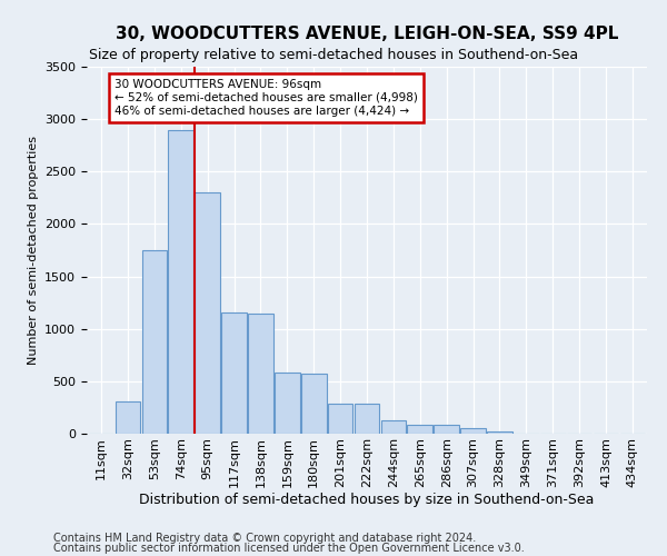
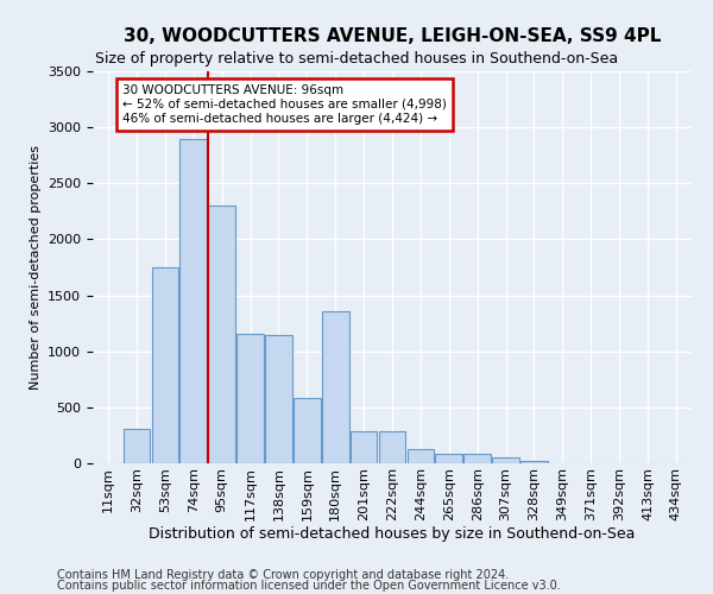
180sqm: 580 -> 1360
